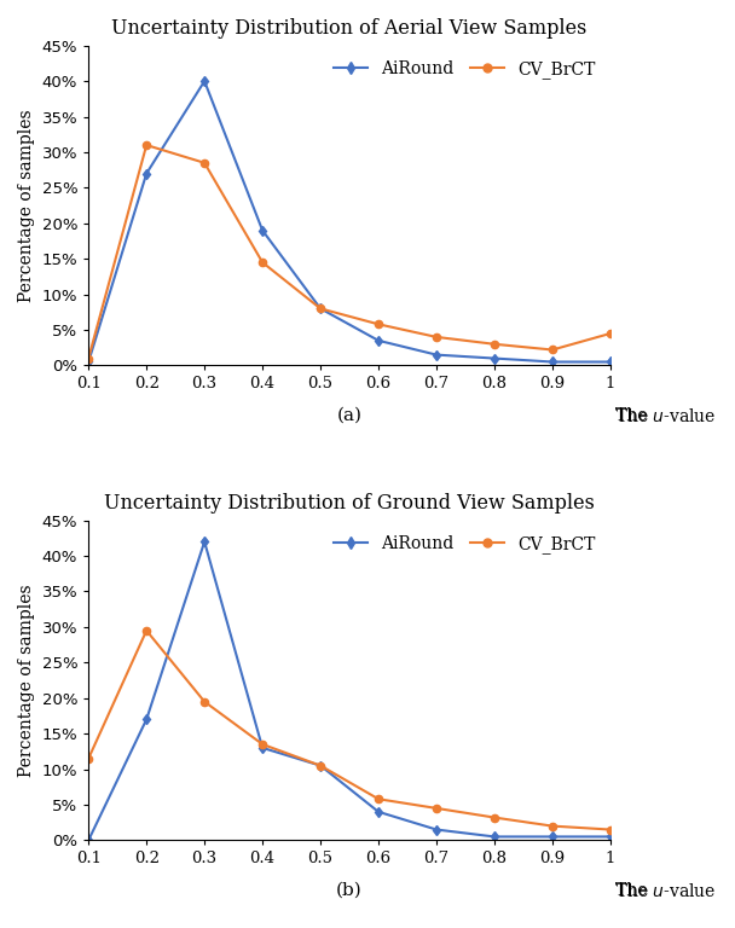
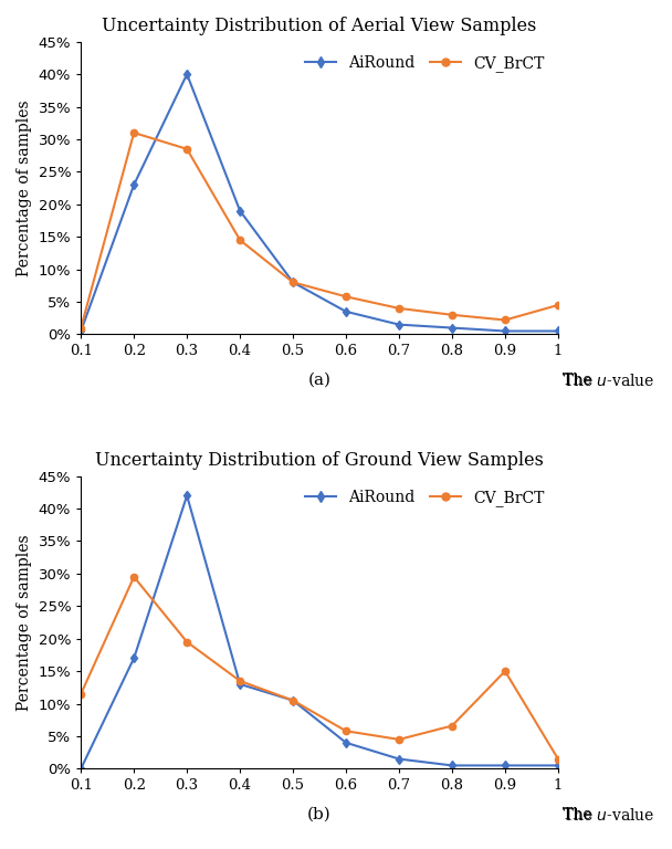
Uncertainty Distribution of Aerial View Samples/AiRound/0.2: 27.0% -> 23.0%
Uncertainty Distribution of Ground View Samples/CV_BrCT/0.8: 3.2% -> 6.6%
Uncertainty Distribution of Ground View Samples/CV_BrCT/0.9: 2.0% -> 15.0%
